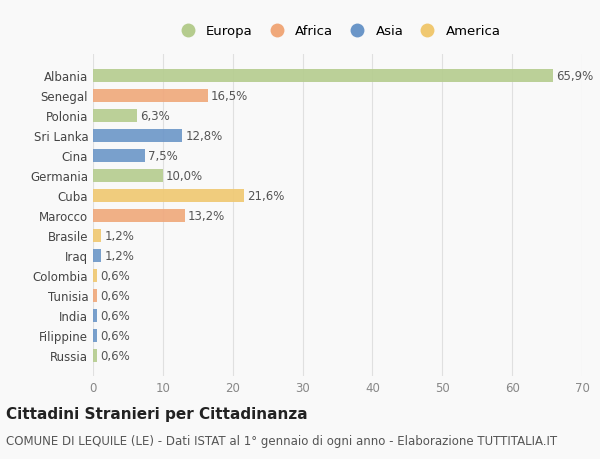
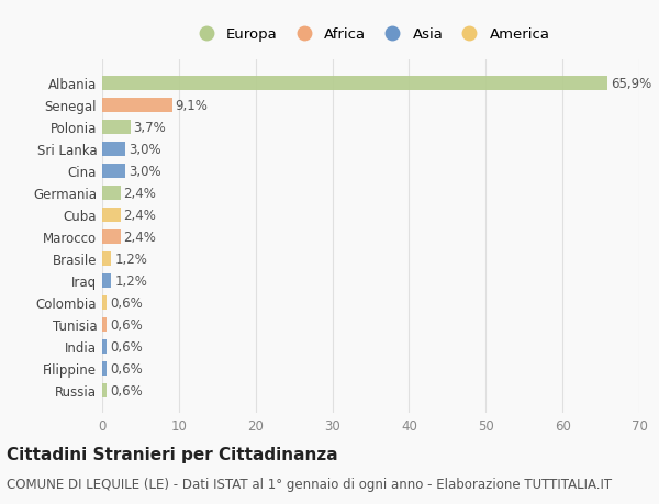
Senegal: 16,5% -> 9,1%
Polonia: 6,3% -> 3,7%
Sri Lanka: 12,8% -> 3,0%
Cina: 7,5% -> 3,0%
Germania: 10,0% -> 2,4%
Cuba: 21,6% -> 2,4%
Marocco: 13,2% -> 2,4%
